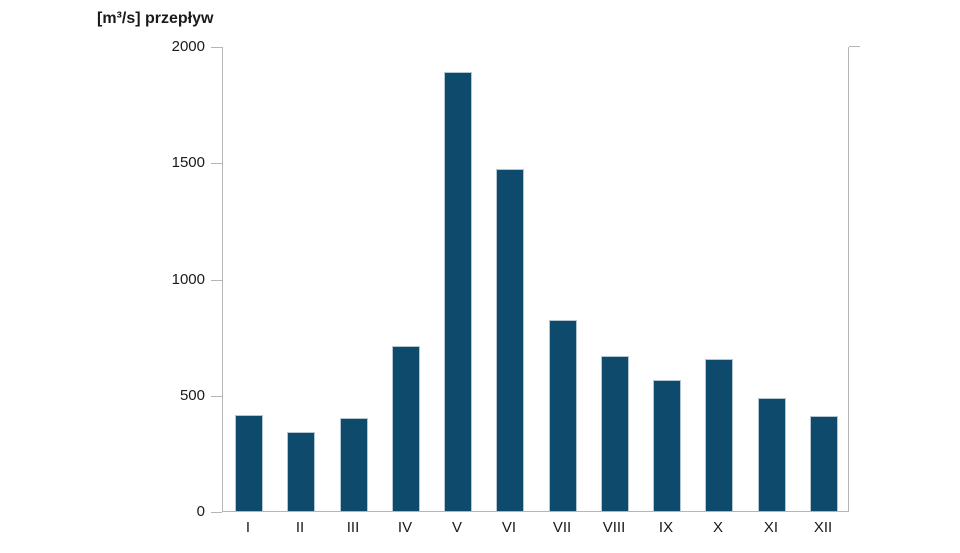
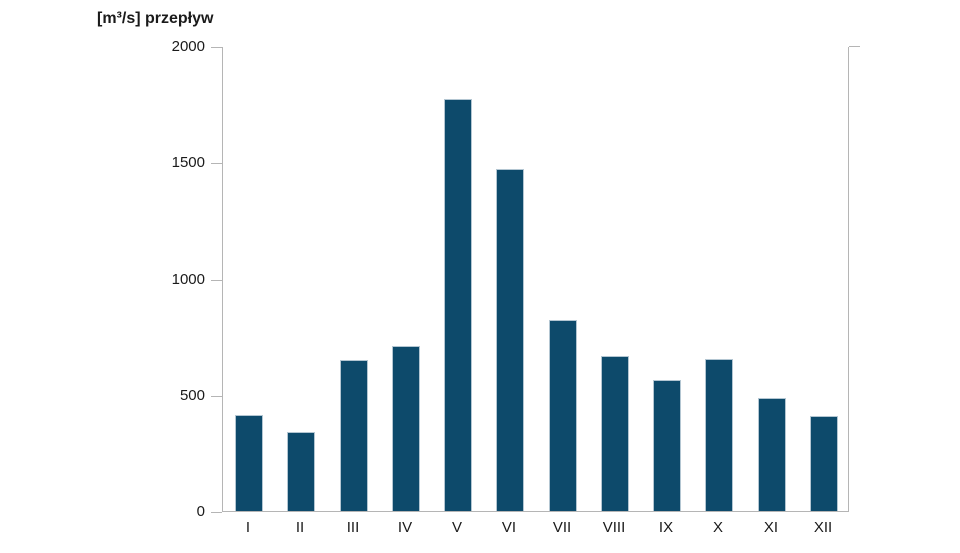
III: 400 -> 650
V: 1890 -> 1770
